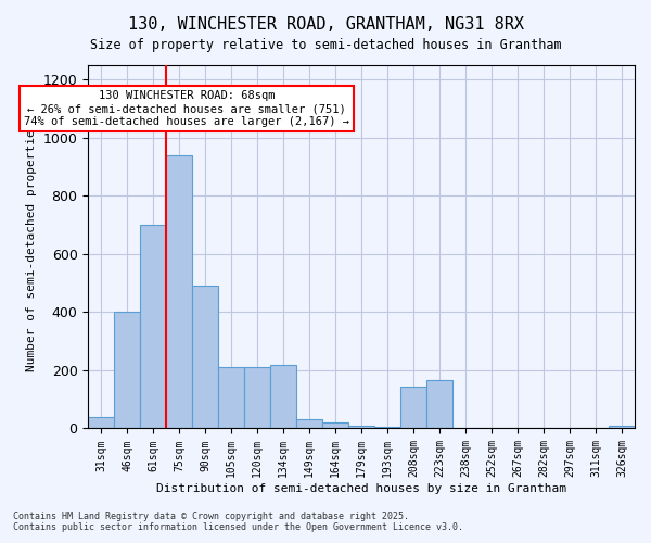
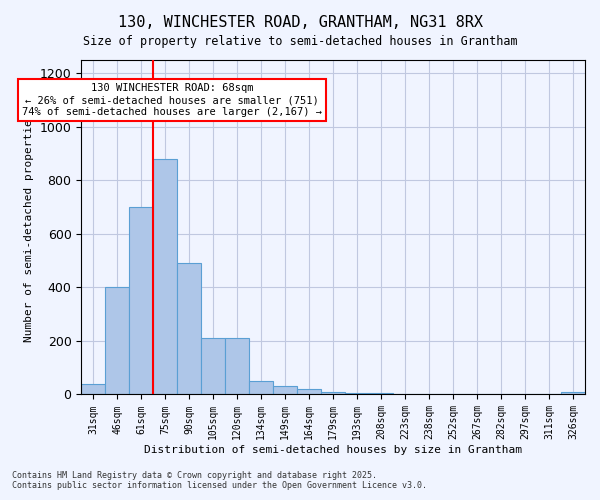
75sqm: 940 -> 880
134sqm: 220 -> 50
208sqm: 145 -> 5
223sqm: 165 -> 3
